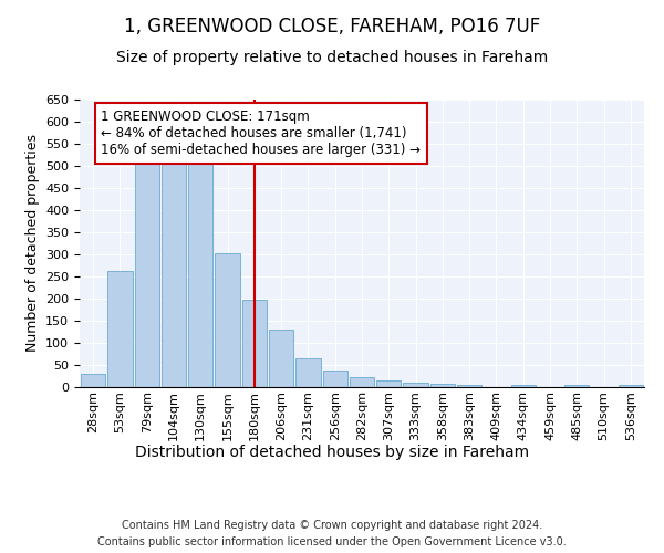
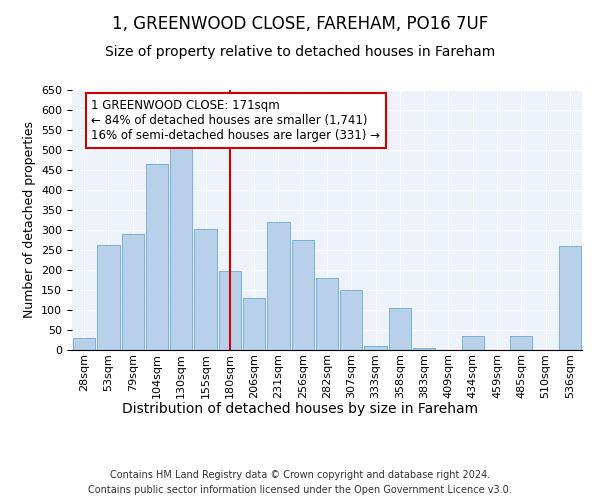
79sqm: 511 -> 290
104sqm: 511 -> 465
231sqm: 65 -> 320
256sqm: 37 -> 275
282sqm: 22 -> 180
307sqm: 15 -> 150
358sqm: 8 -> 105
434sqm: 5 -> 35
485sqm: 5 -> 35
536sqm: 5 -> 260
